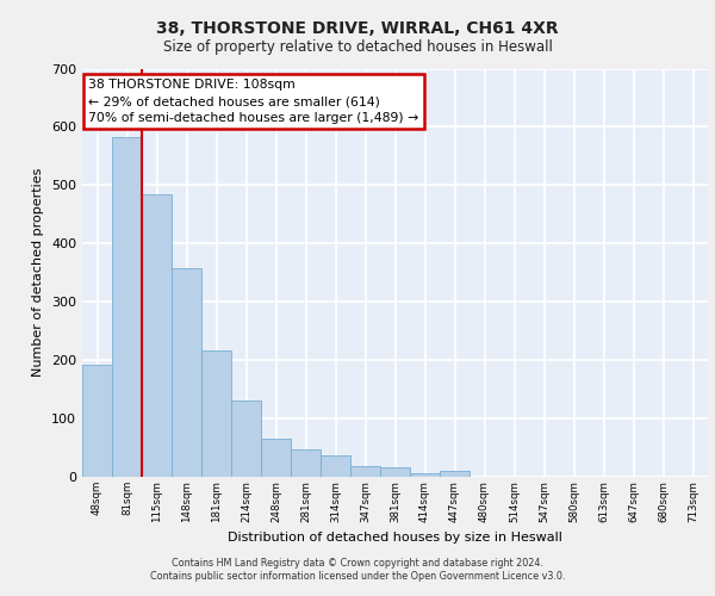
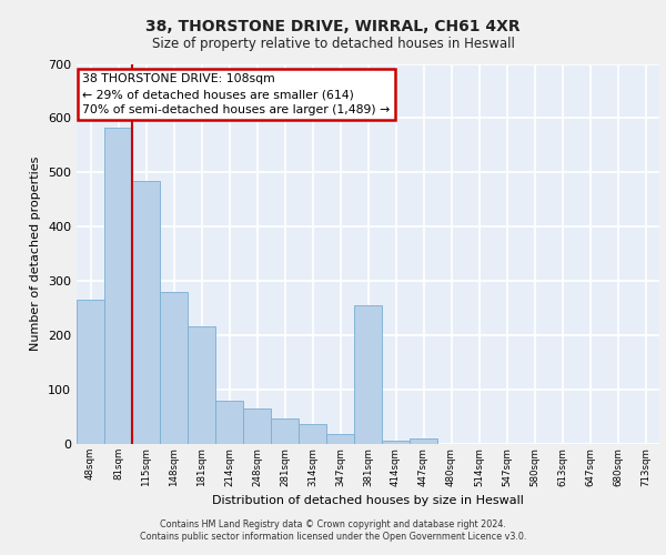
48sqm: 193 -> 265
148sqm: 357 -> 280
214sqm: 130 -> 80
381sqm: 17 -> 255
